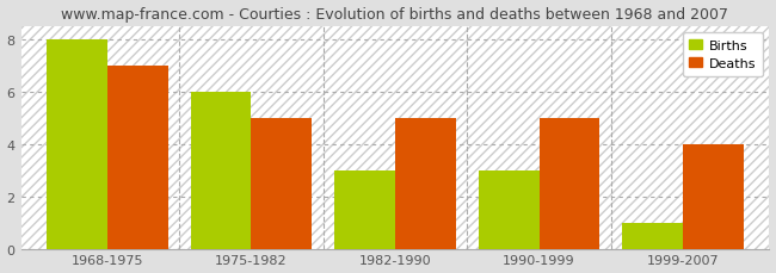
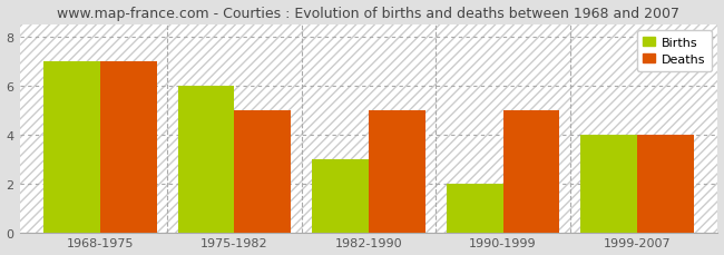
Births/1968-1975: 8 -> 7
Births/1990-1999: 3 -> 2
Births/1999-2007: 1 -> 4
